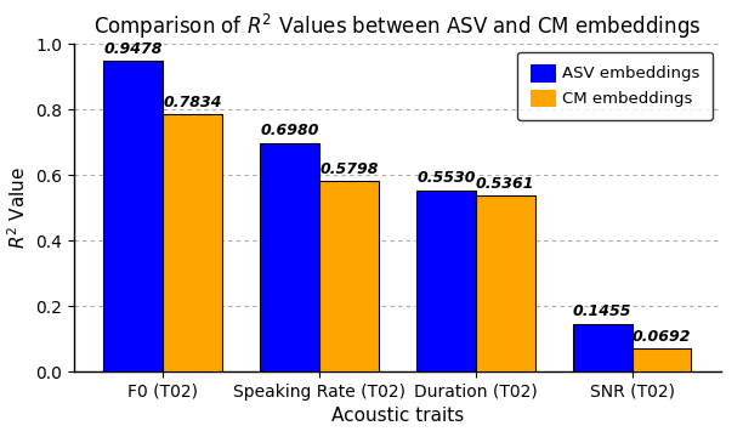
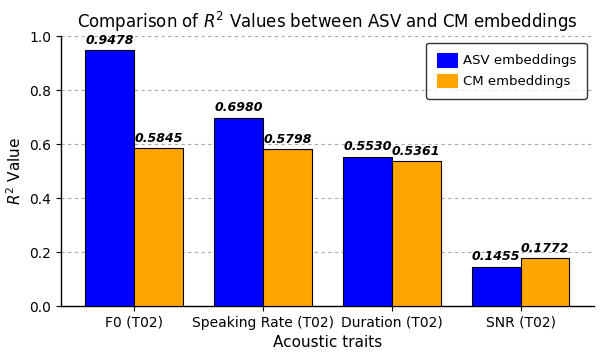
CM embeddings/F0 (T02): 0.7834 -> 0.5845
CM embeddings/SNR (T02): 0.0692 -> 0.1772
